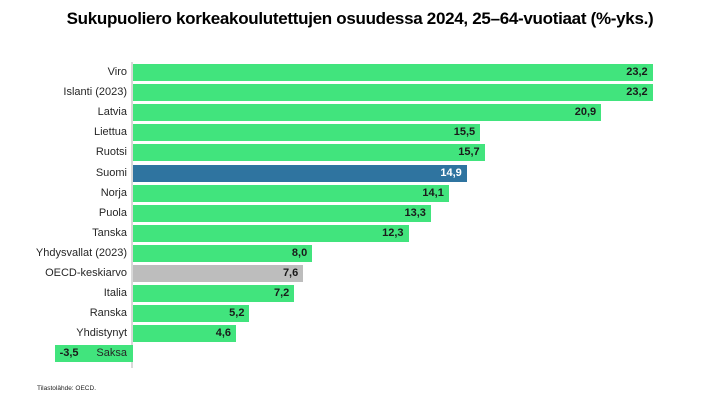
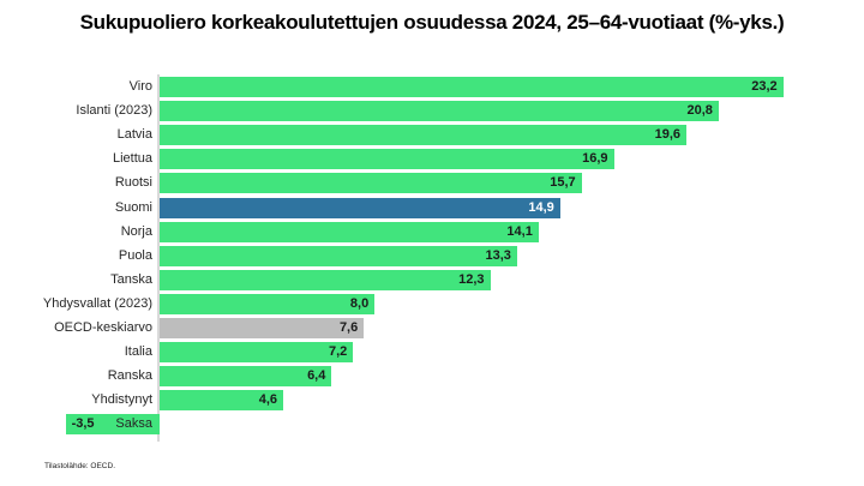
Islanti (2023): 23,2 -> 20,8
Latvia: 20,9 -> 19,6
Liettua: 15,5 -> 16,9
Ranska: 5,2 -> 6,4
